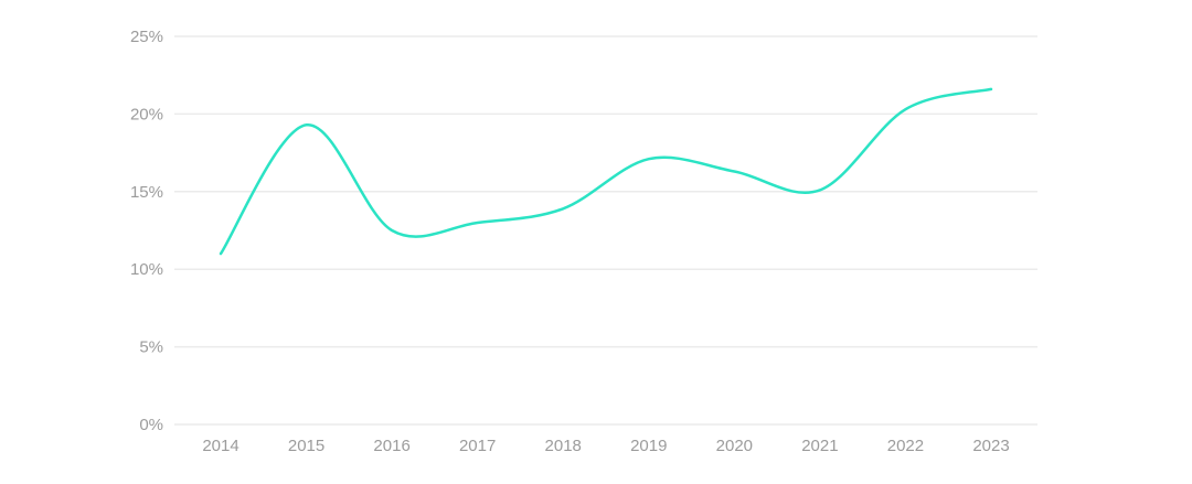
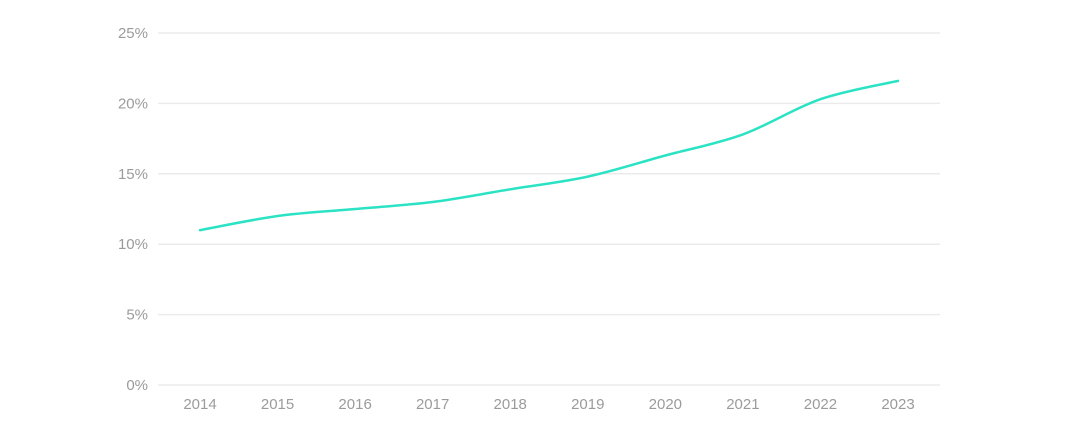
2015: 19.3% -> 12.0%
2019: 17.1% -> 14.8%
2021: 15.1% -> 17.8%
